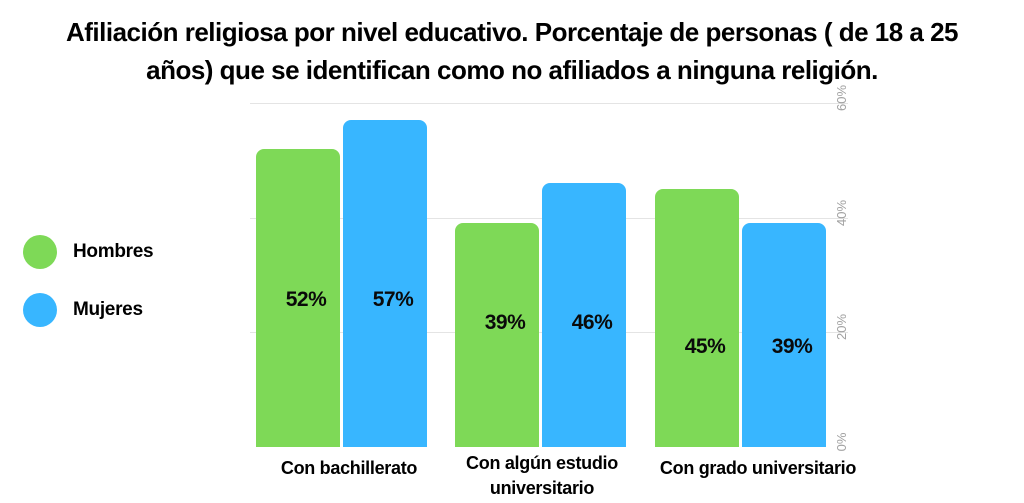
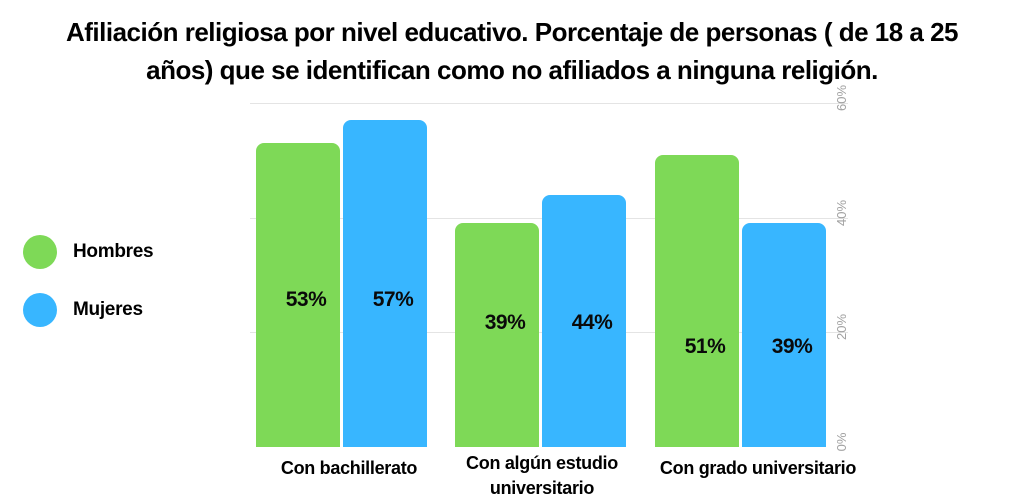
Hombres/Con bachillerato: 52% -> 53%
Mujeres/Con algún estudio universitario: 46% -> 44%
Hombres/Con grado universitario: 45% -> 51%
